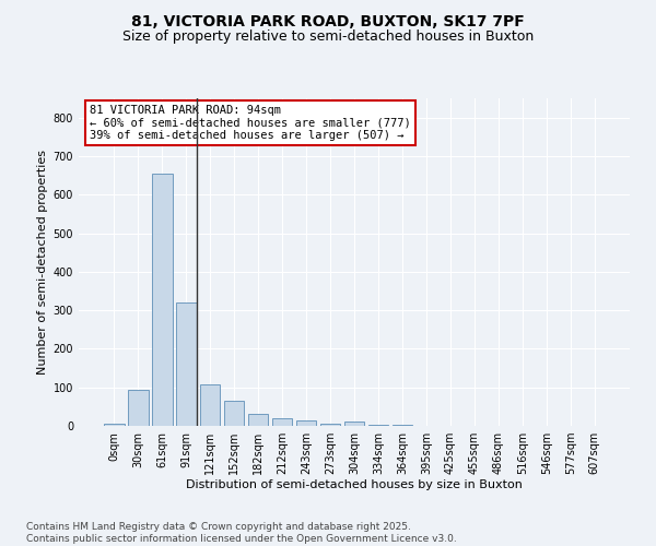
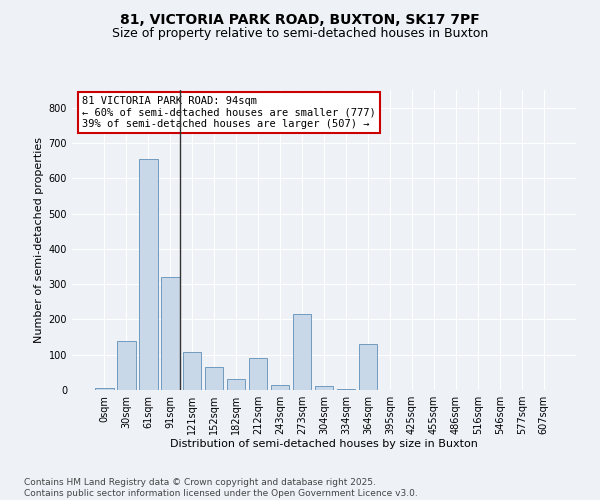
30sqm: 93 -> 140
212sqm: 20 -> 90
273sqm: 5 -> 215
364sqm: 2 -> 130
